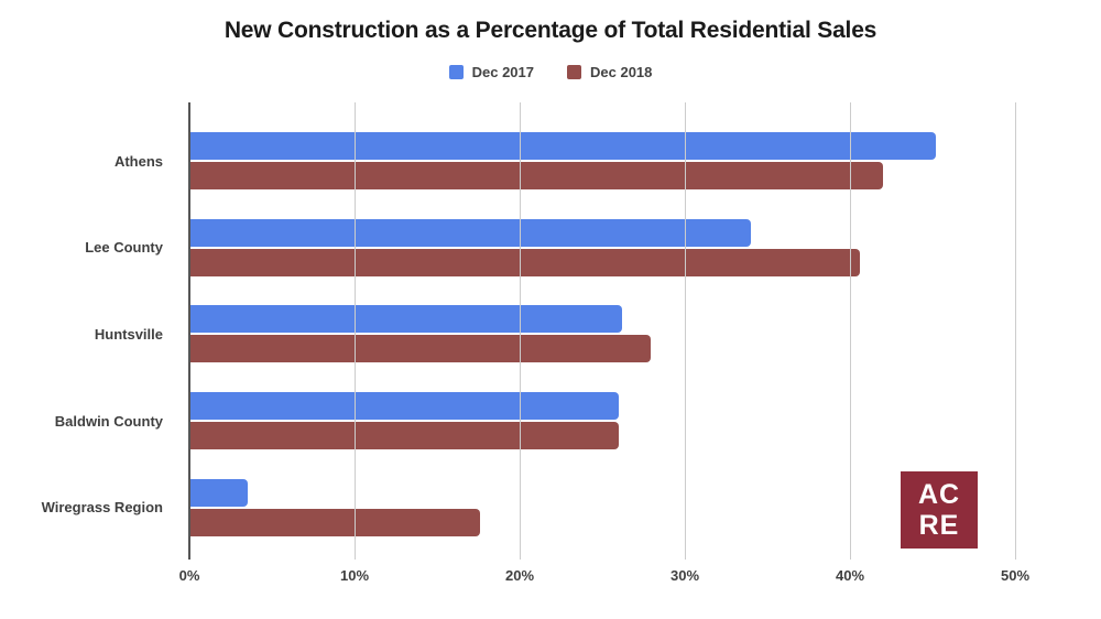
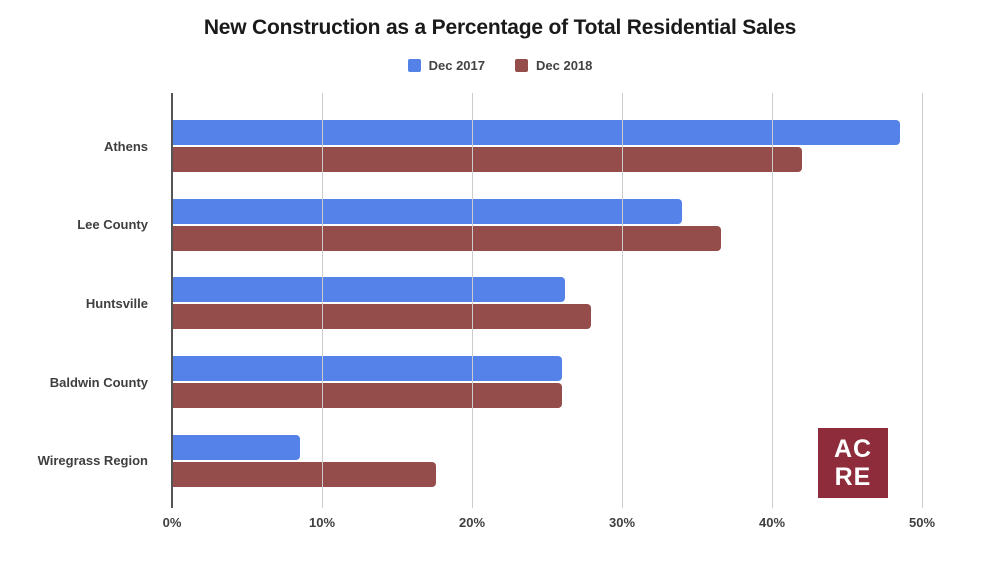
Dec 2017/Athens: 45.2% -> 48.5%
Dec 2018/Lee County: 40.6% -> 36.6%
Dec 2017/Wiregrass Region: 3.5% -> 8.5%
